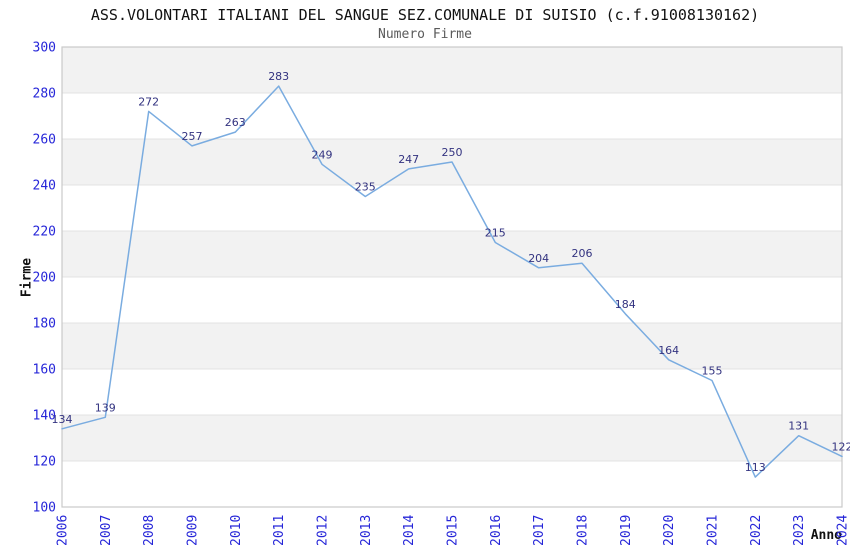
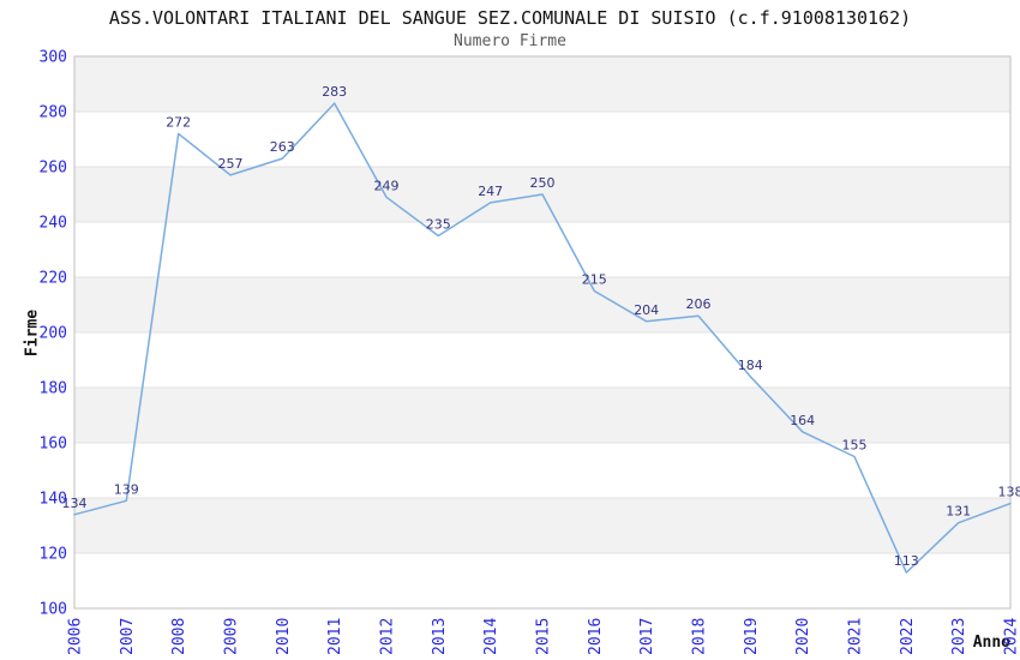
2024: 122 -> 138
